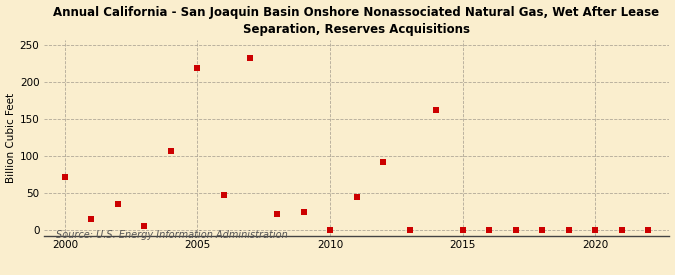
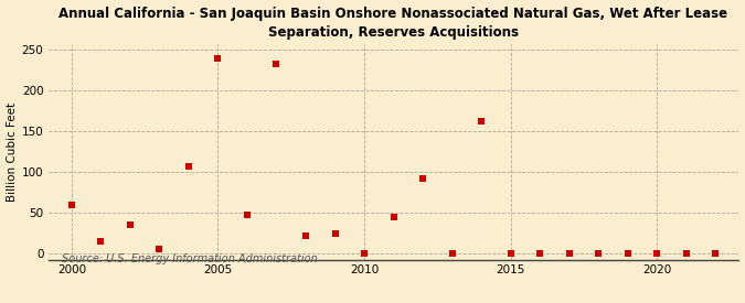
2000: 72 -> 60
2005: 220 -> 240
